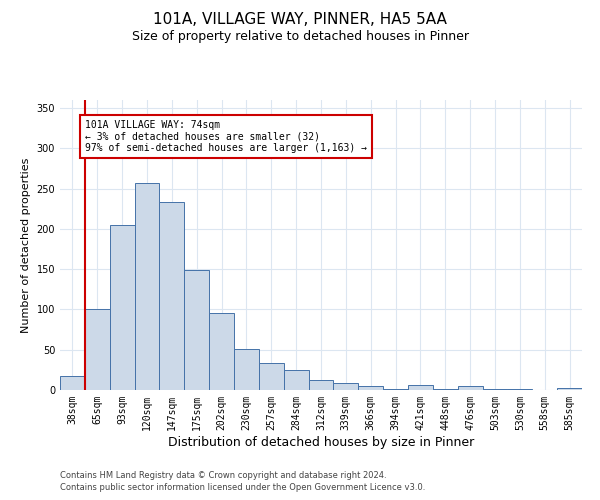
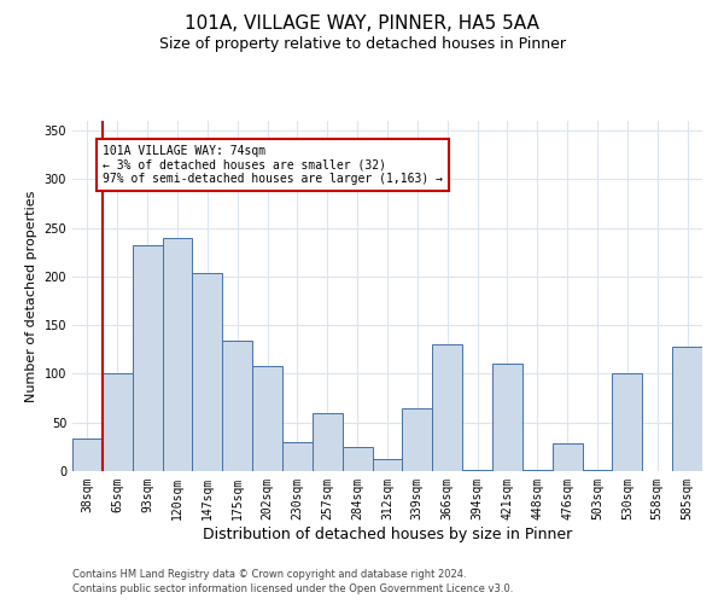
38sqm: 17 -> 34
93sqm: 205 -> 232
120sqm: 257 -> 240
147sqm: 234 -> 204
175sqm: 149 -> 134
202sqm: 95 -> 108
230sqm: 51 -> 30
257sqm: 34 -> 60
339sqm: 9 -> 64
366sqm: 5 -> 130
421sqm: 6 -> 110
476sqm: 5 -> 28
530sqm: 1 -> 100
585sqm: 2 -> 128
